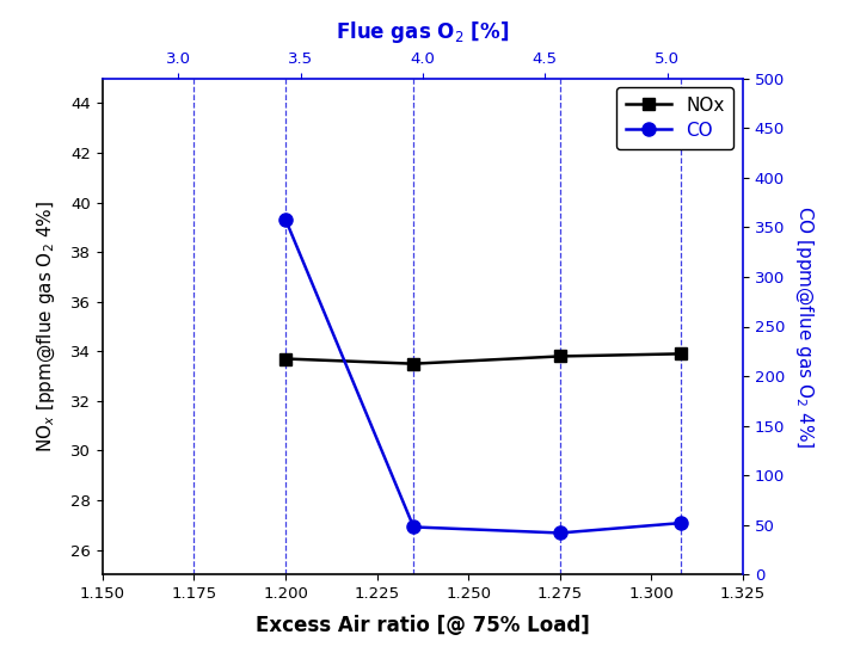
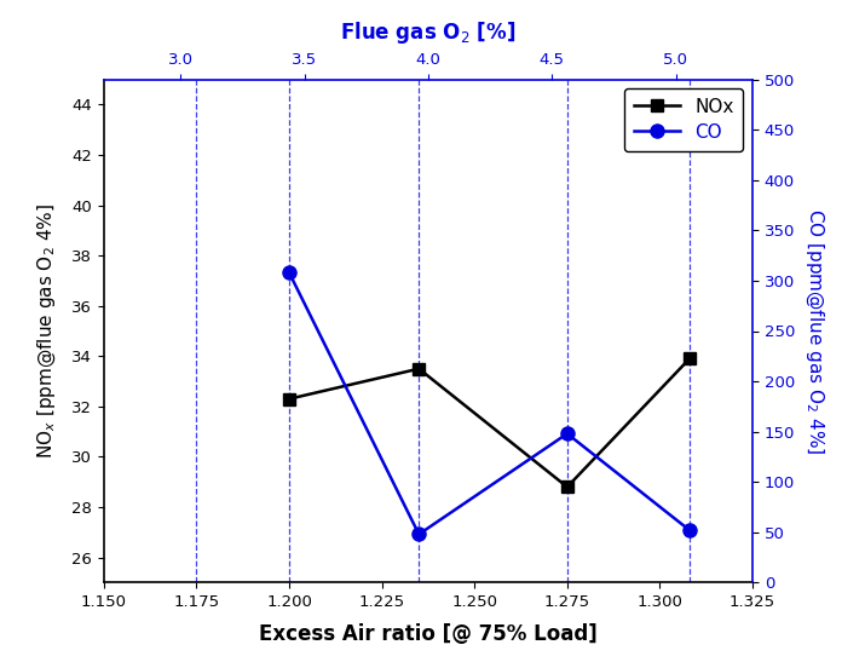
NOx/1.200: 33.7 -> 32.3
CO/1.200: 358 -> 308
NOx/1.275: 33.8 -> 28.8
CO/1.275: 42 -> 148
